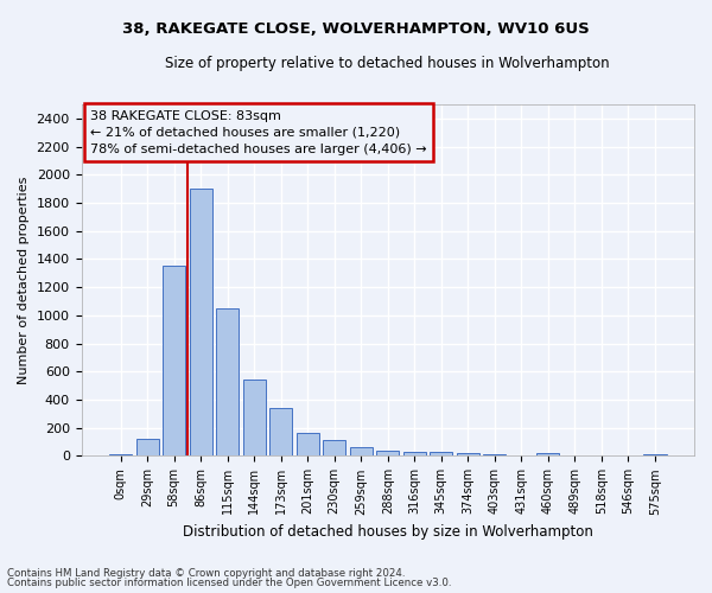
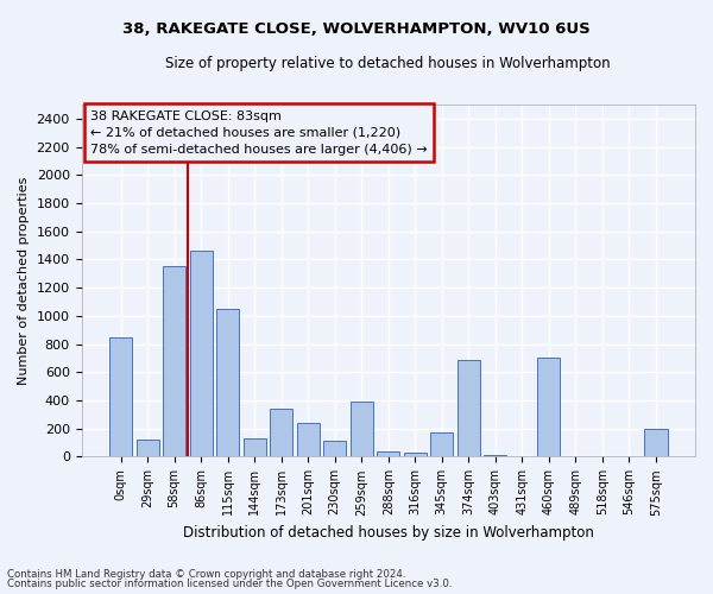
0sqm: 20 -> 850
86sqm: 1900 -> 1460
144sqm: 540 -> 130
201sqm: 160 -> 240
259sqm: 60 -> 390
345sqm: 20 -> 170
374sqm: 20 -> 690
460sqm: 20 -> 700
575sqm: 20 -> 200
